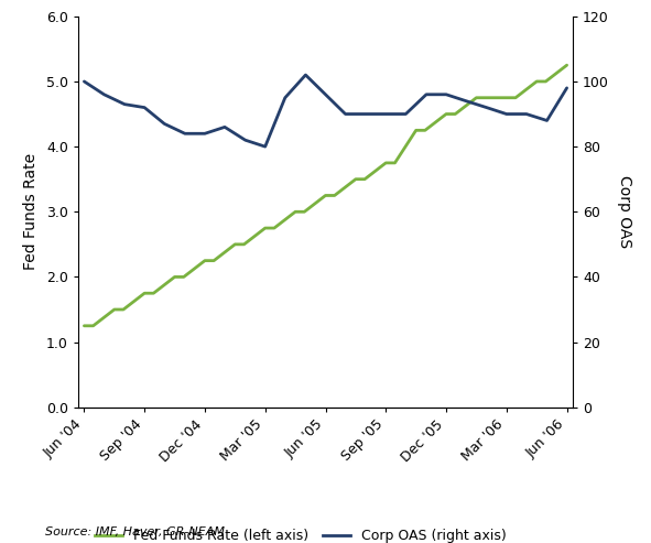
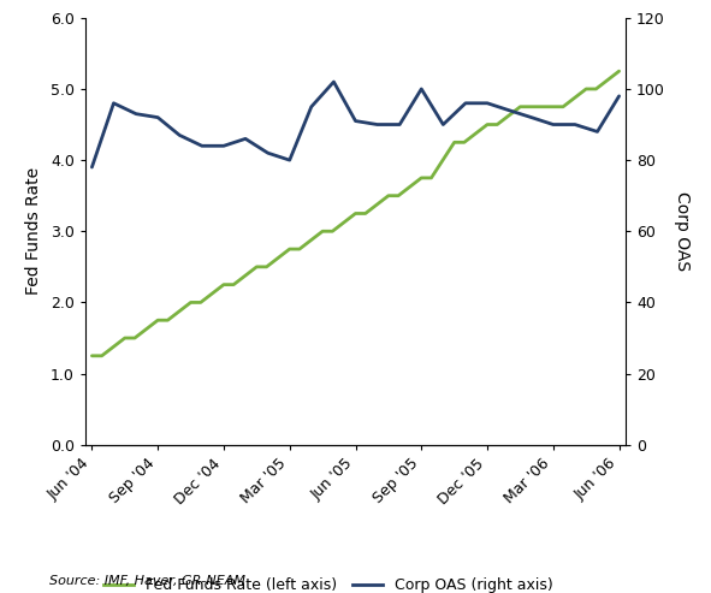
Corp OAS (right axis)/Jun '04: 100 -> 78
Corp OAS (right axis)/Jun '05: 96 -> 91
Corp OAS (right axis)/Sep '05: 90 -> 100
